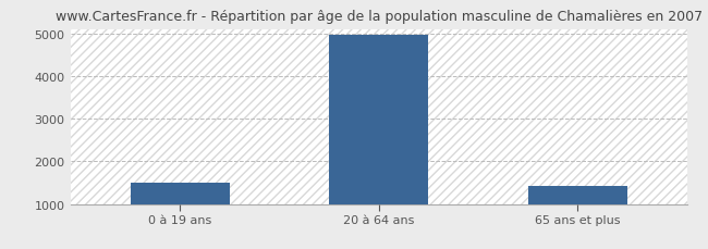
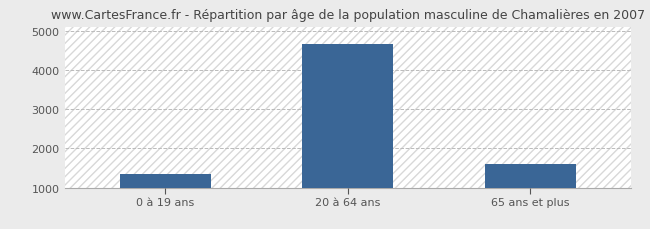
0 à 19 ans: 1490 -> 1350
20 à 64 ans: 4950 -> 4650
65 ans et plus: 1430 -> 1600
